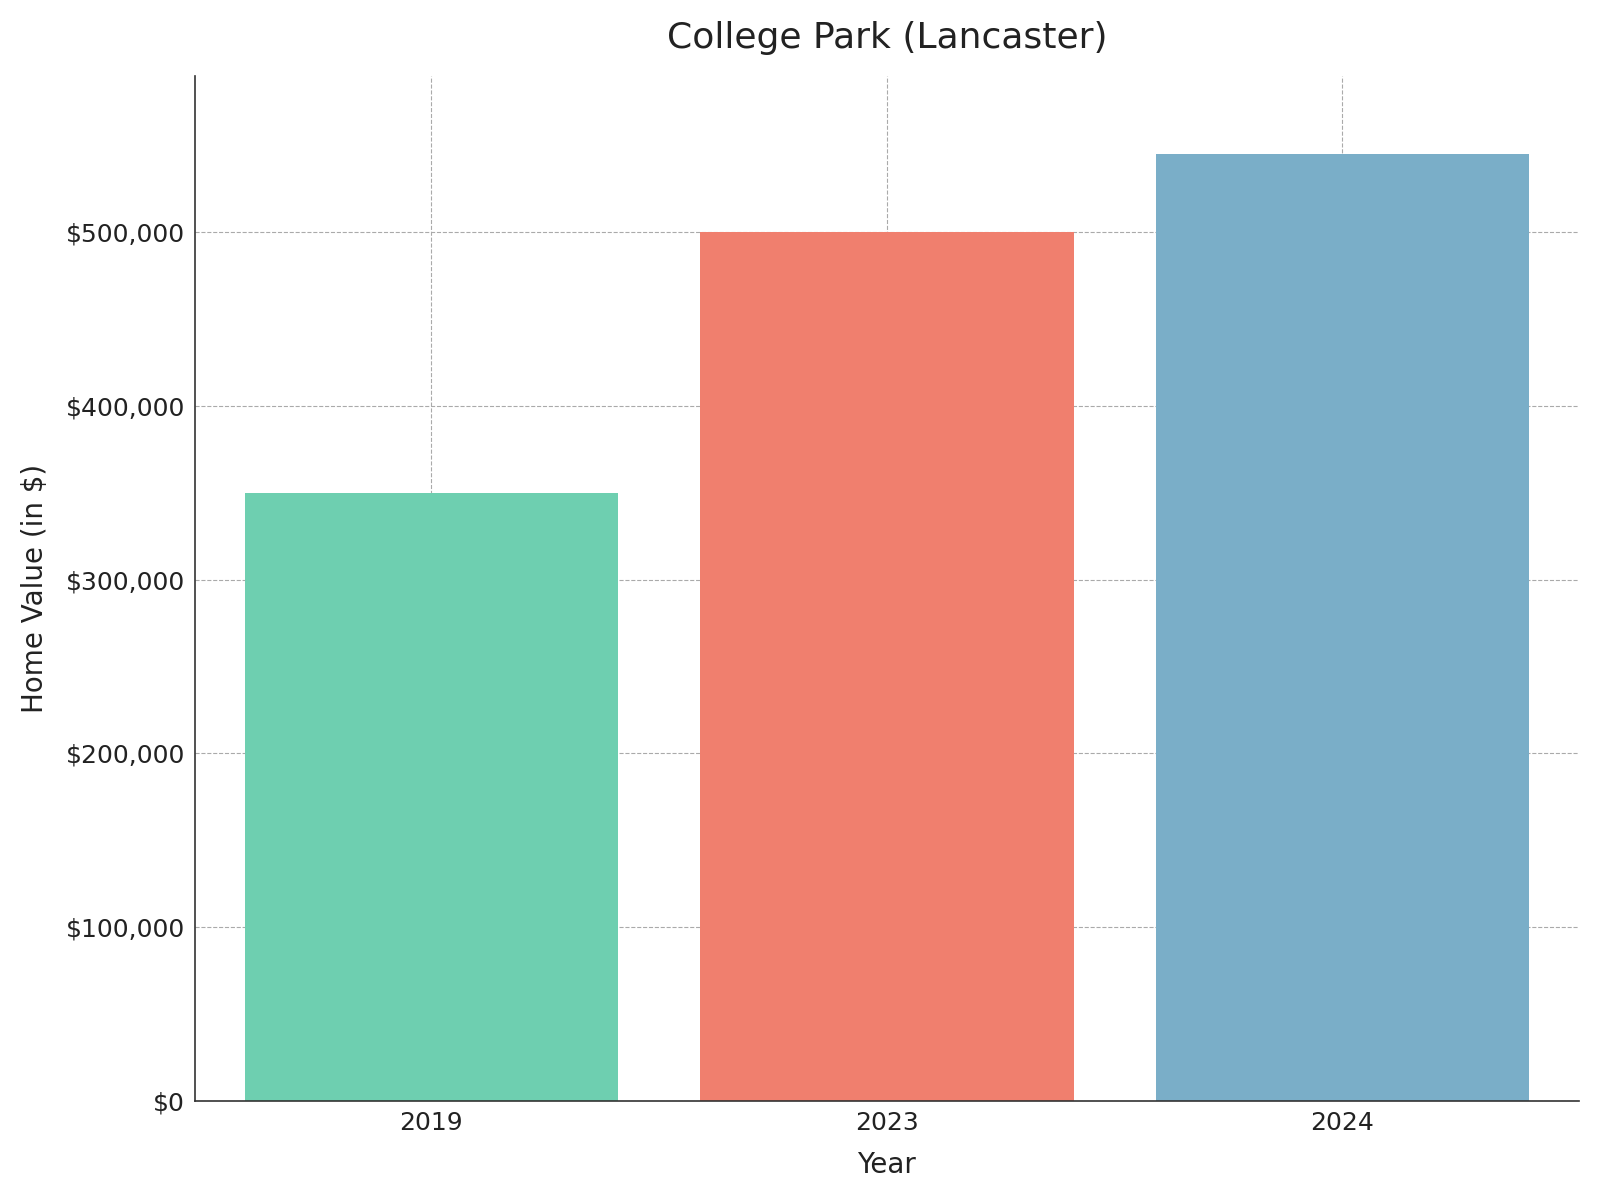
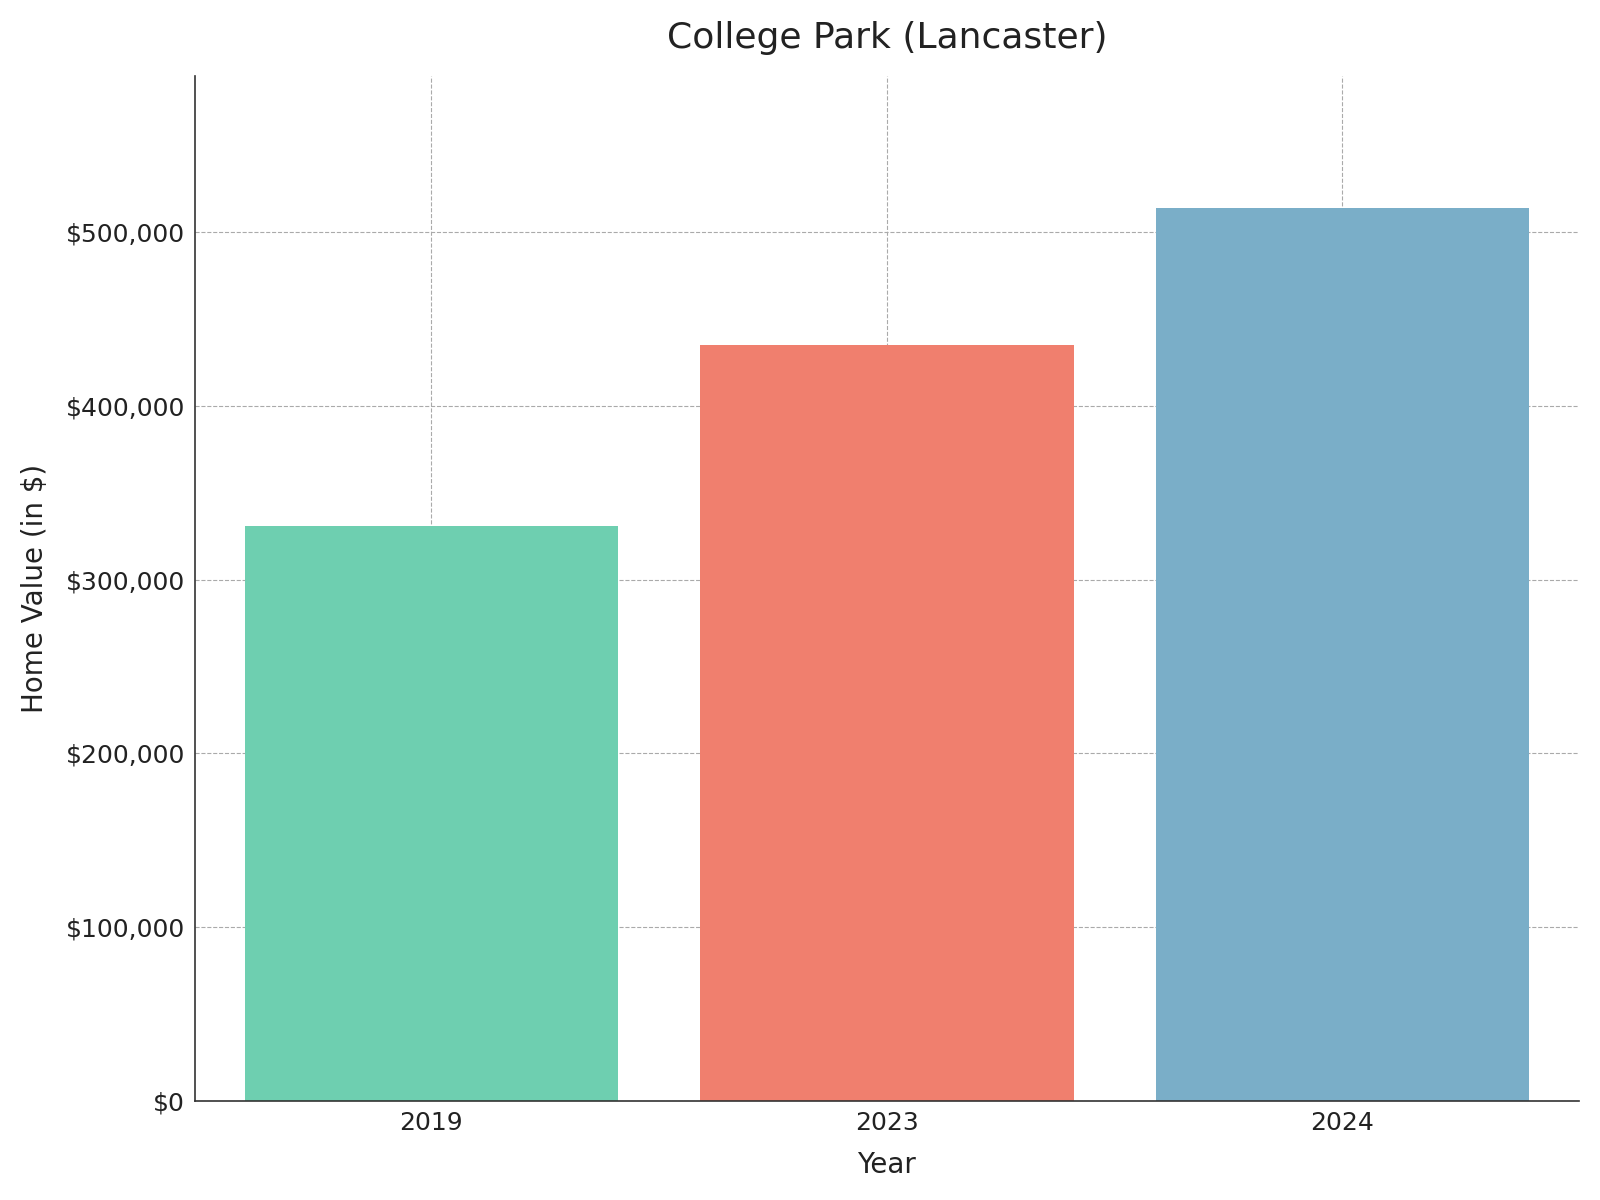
2019: $350,000 -> $331,000
2023: $500,000 -> $435,000
2024: $545,000 -> $514,000
